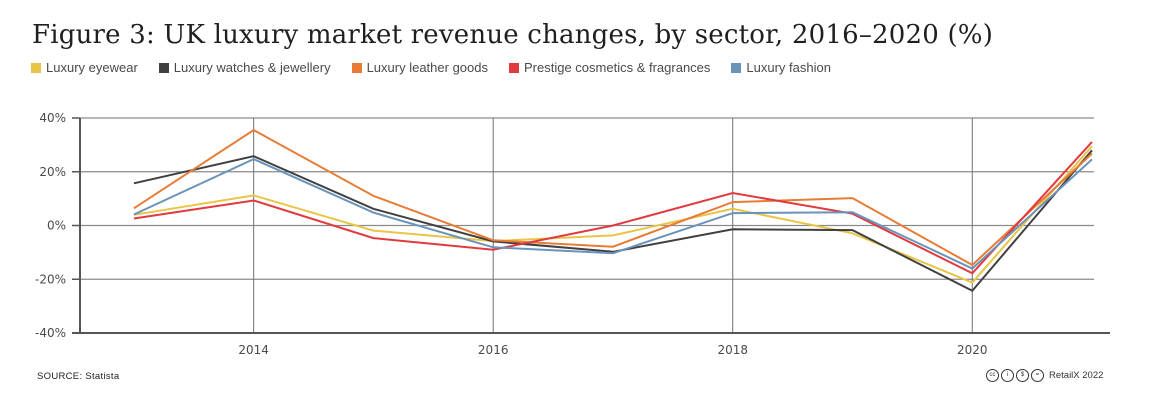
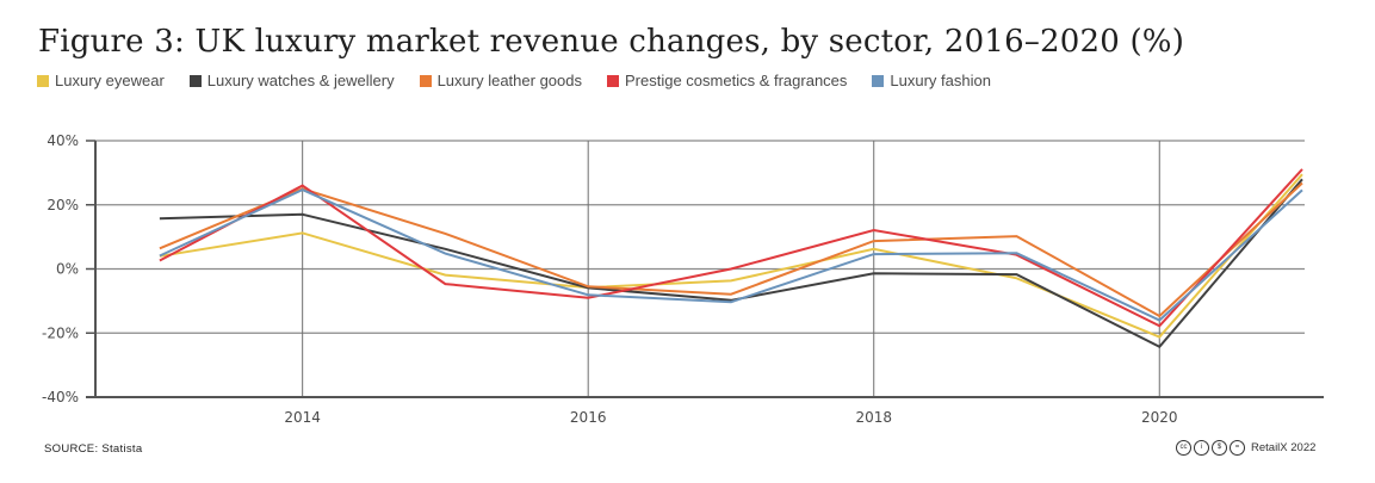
Luxury watches & jewellery/2014: 26% -> 17%
Luxury leather goods/2014: 36% -> 25%
Prestige cosmetics & fragrances/2014: 9% -> 26%
